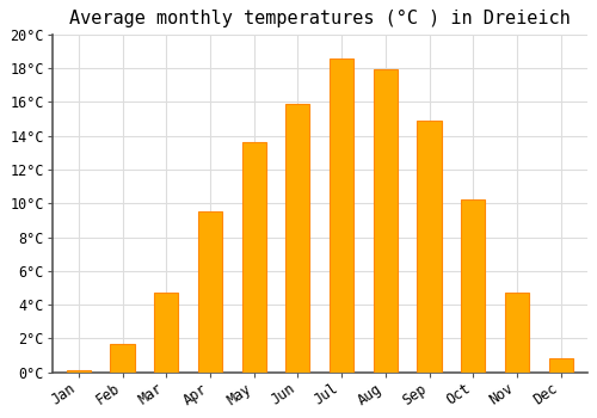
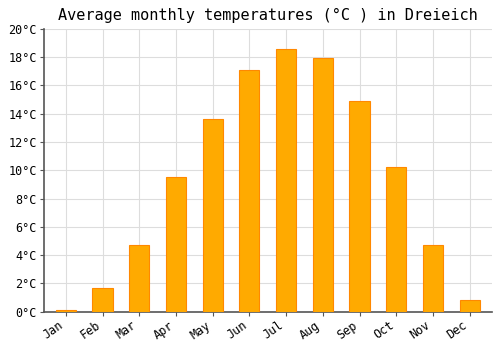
Jun: 15.9°C -> 17.1°C
